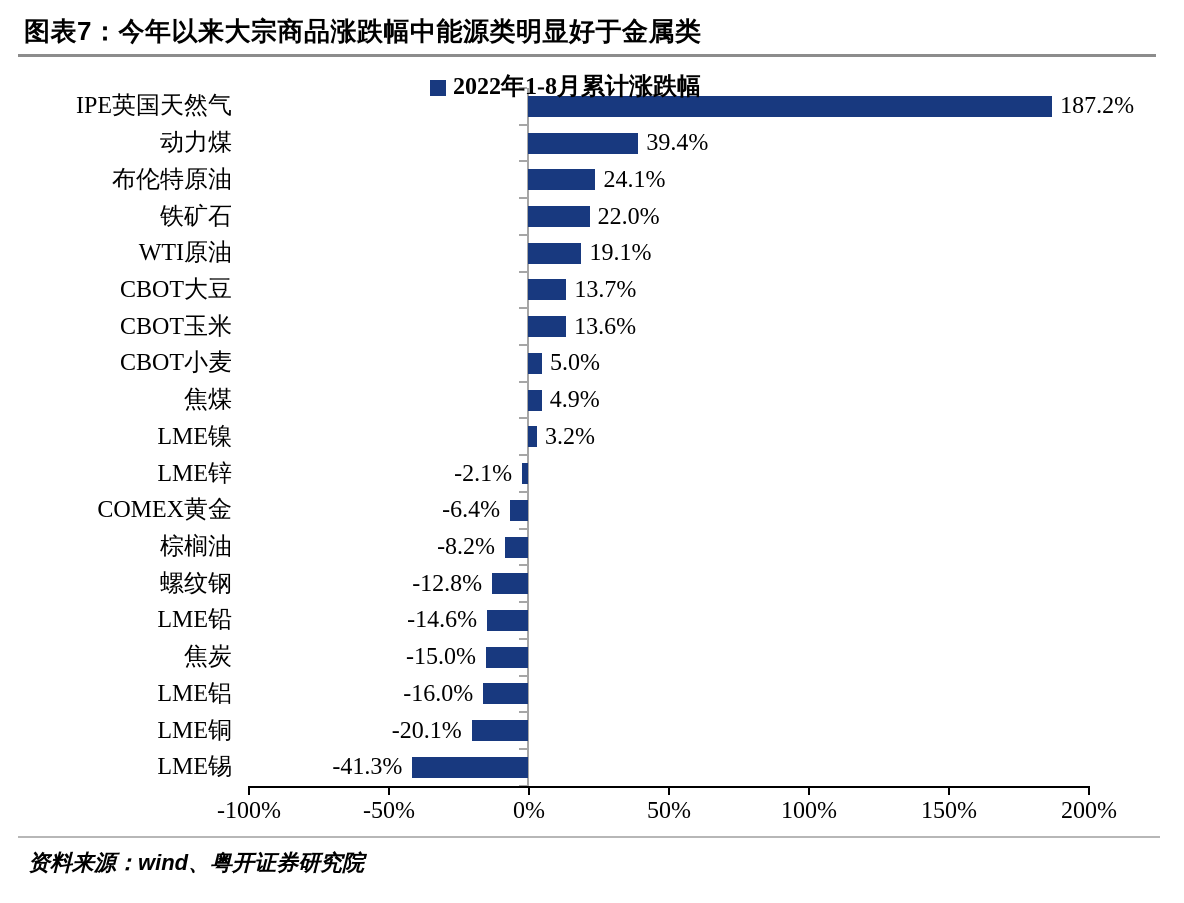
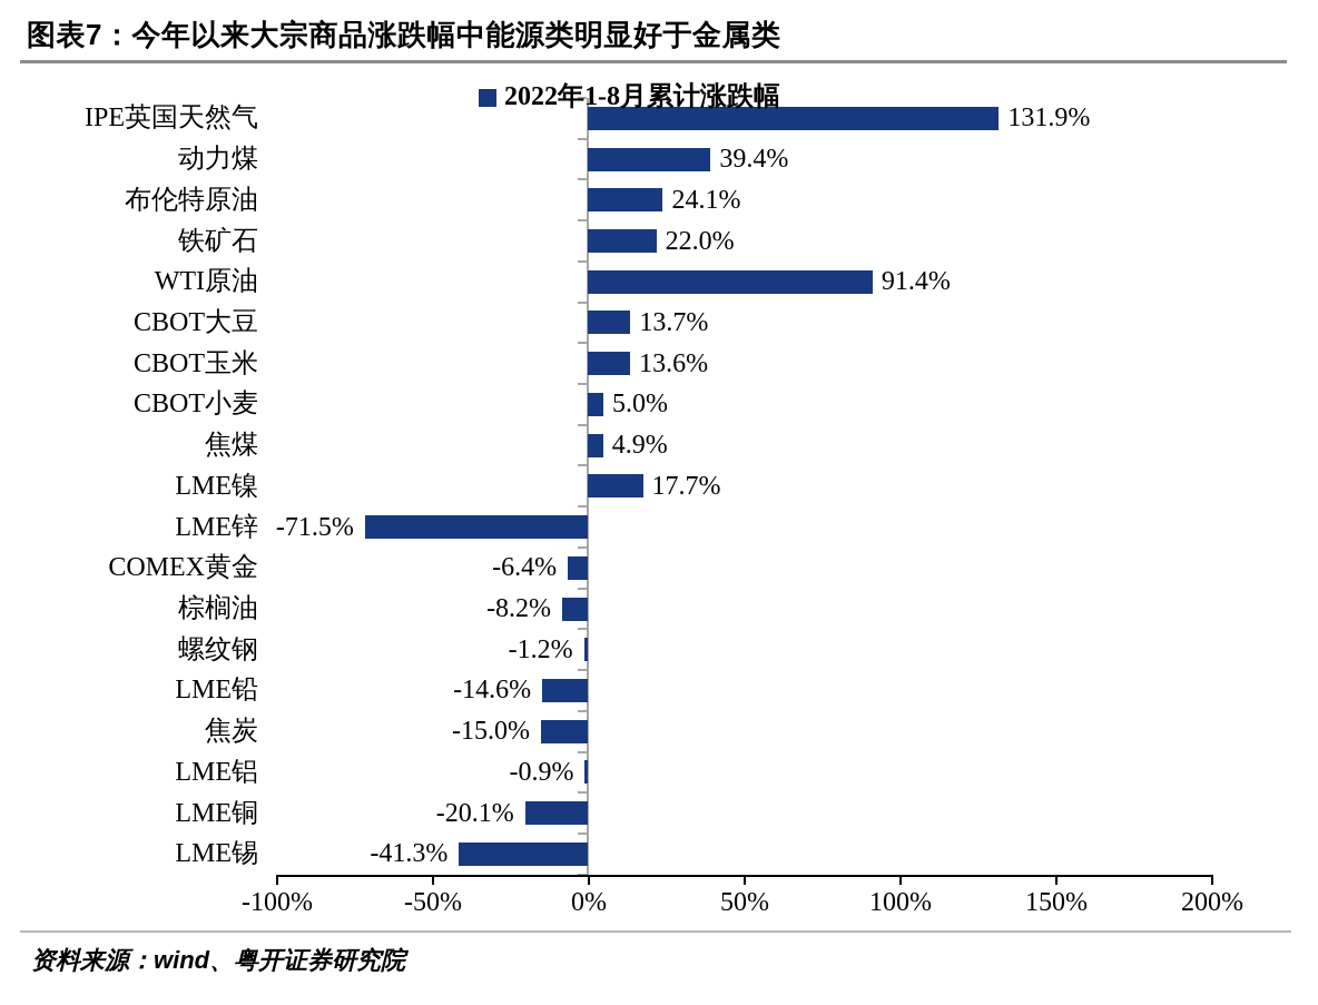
IPE英国天然气: 187.2% -> 131.9%
WTI原油: 19.1% -> 91.4%
LME镍: 3.2% -> 17.7%
LME锌: -2.1% -> -71.5%
螺纹钢: -12.8% -> -1.2%
LME铝: -16.0% -> -0.9%
